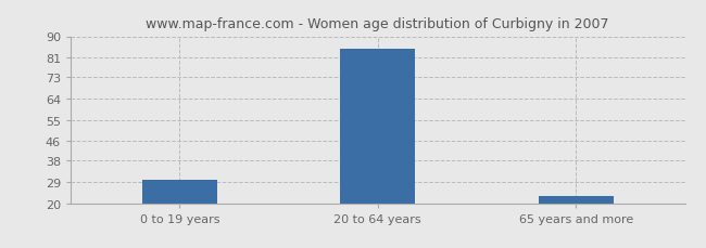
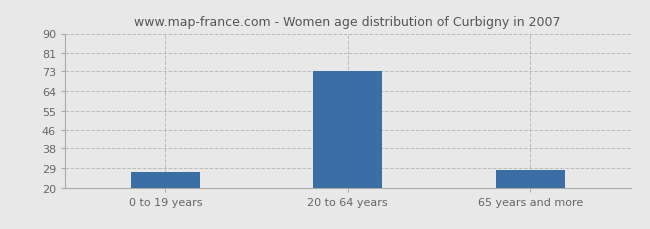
0 to 19 years: 30 -> 27
20 to 64 years: 85 -> 73
65 years and more: 23 -> 28
